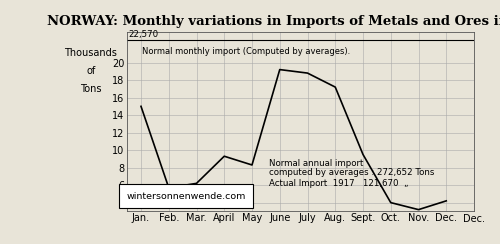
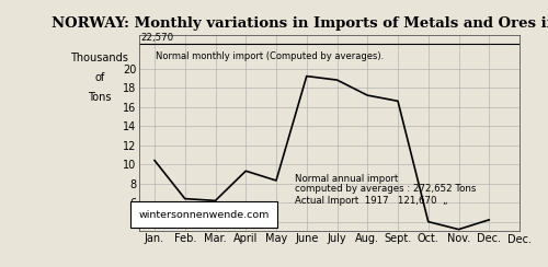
Jan.: 15.0 -> 10.4
Feb.: 5.7 -> 6.4
Sept.: 9.5 -> 16.6
